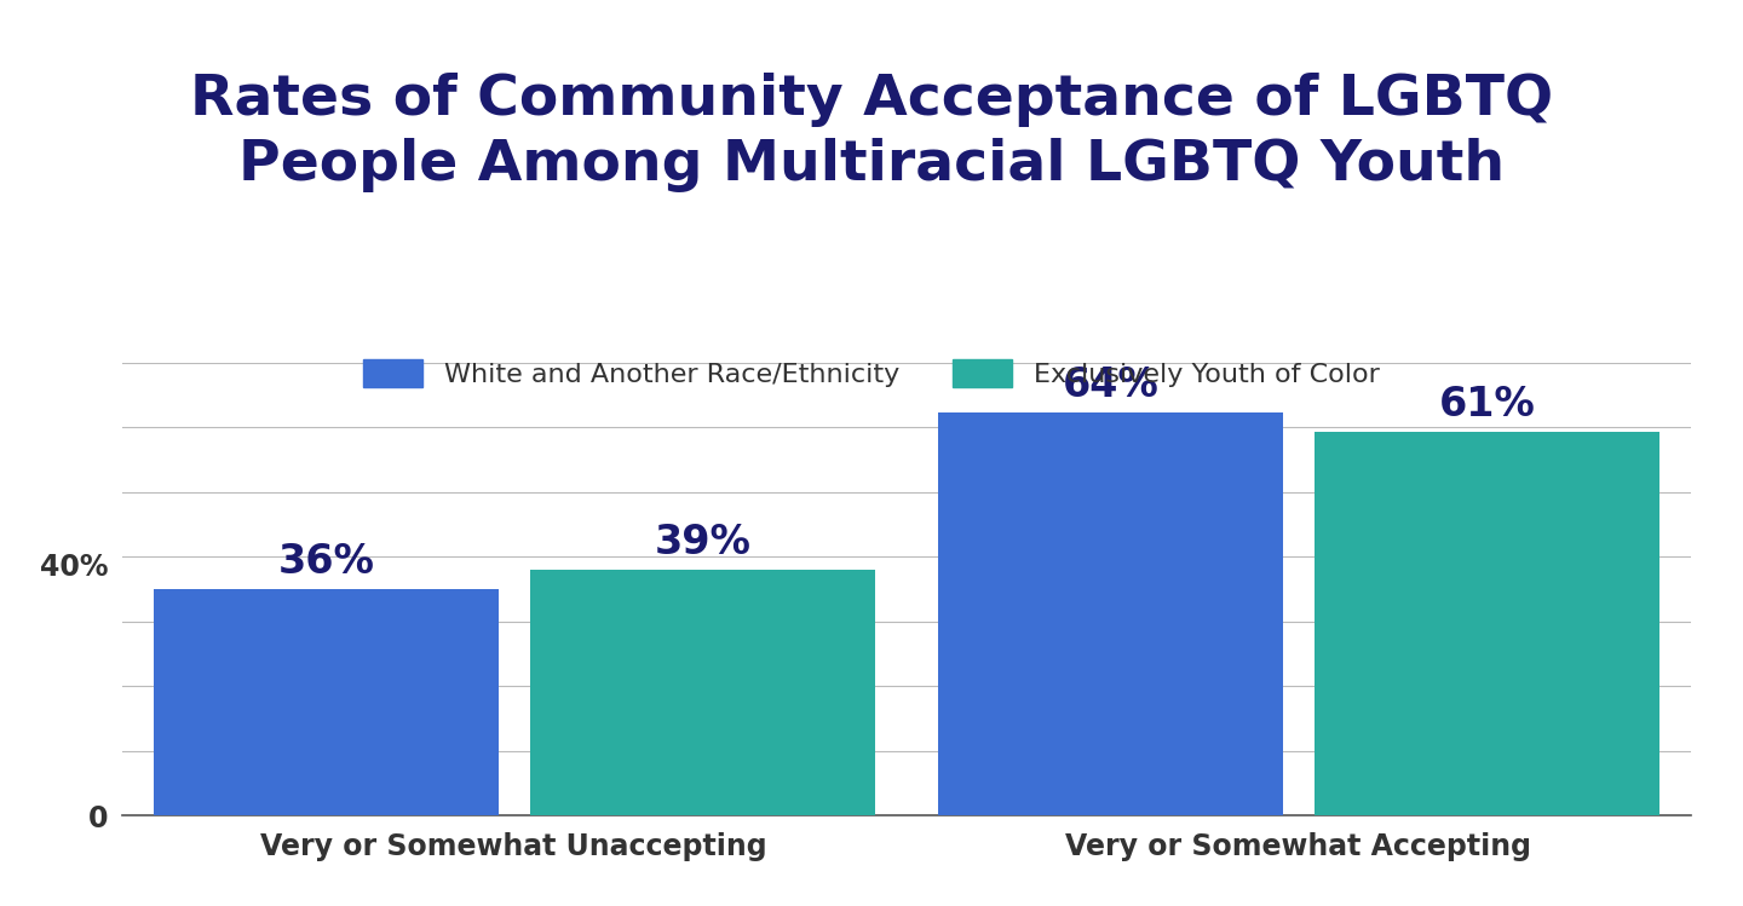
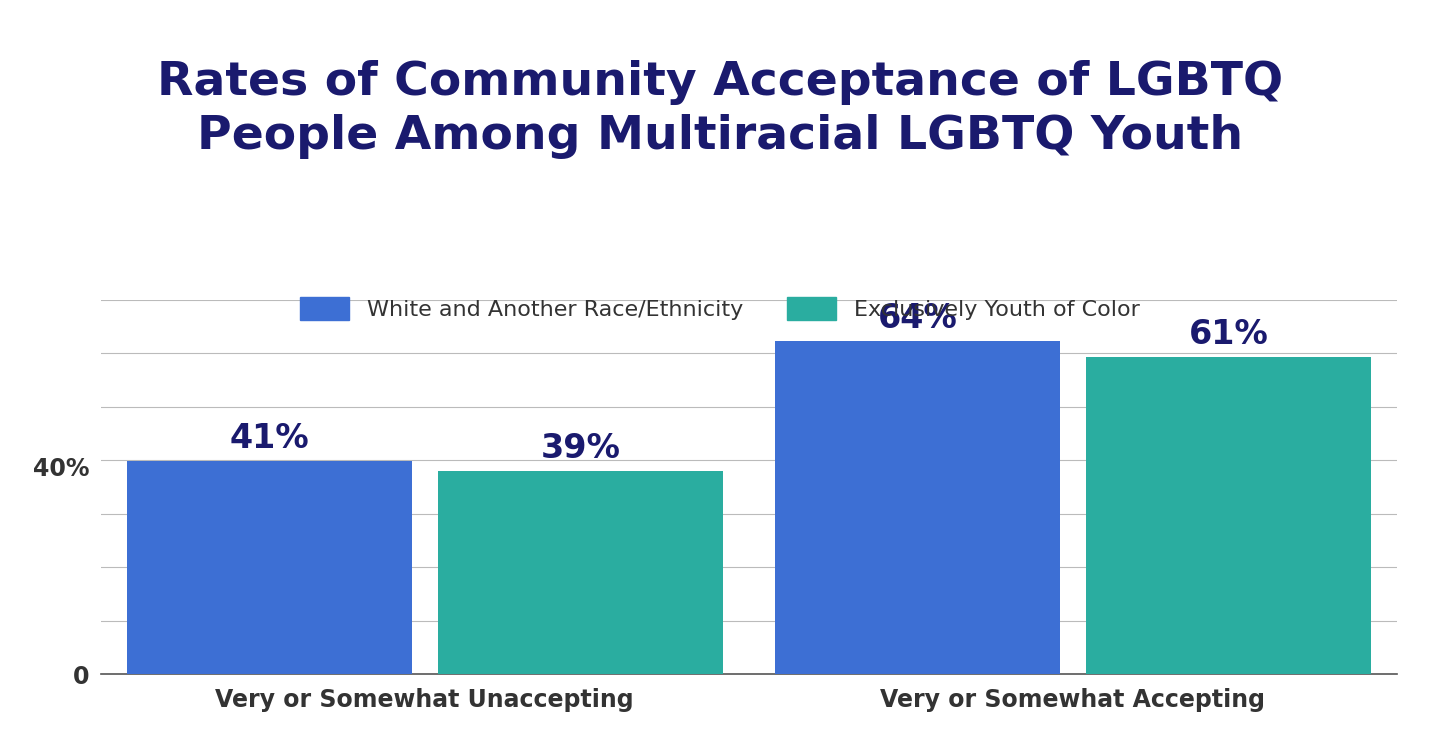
White and Another Race/Ethnicity/Very or Somewhat Unaccepting: 36% -> 41%
